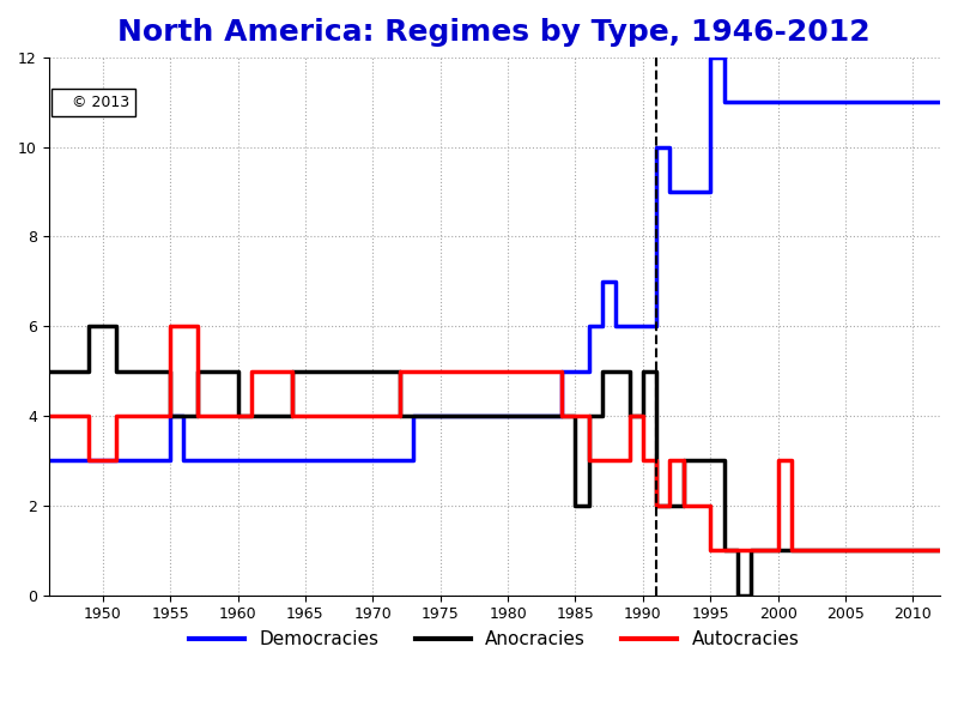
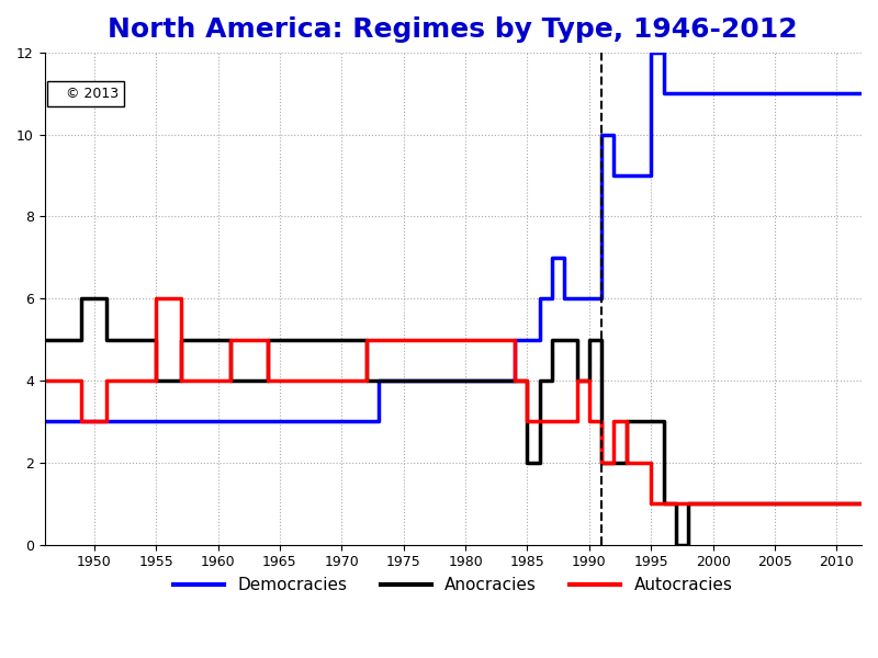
Democracies/1955: 4 -> 3
Anocracies/1960: 4 -> 5
Autocracies/1985: 4 -> 3
Autocracies/2000: 3 -> 1
